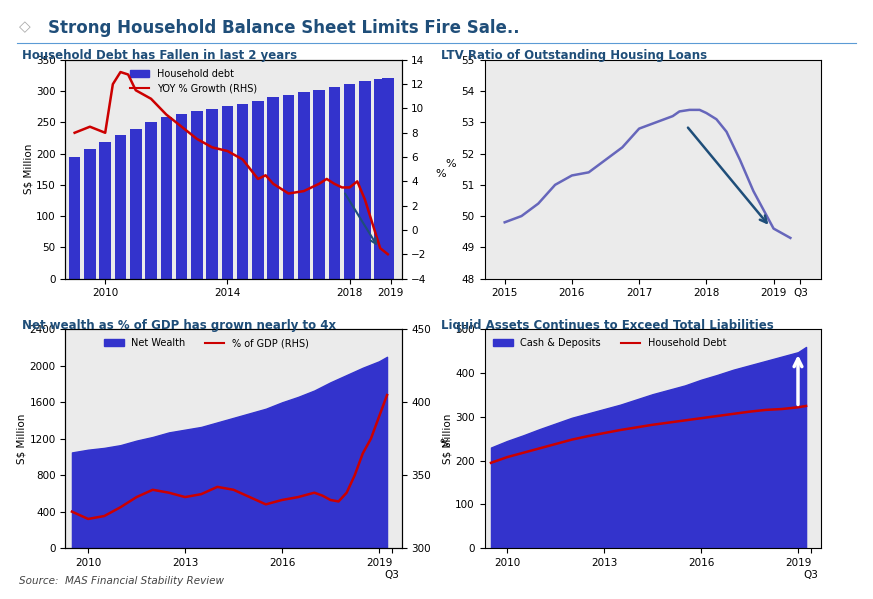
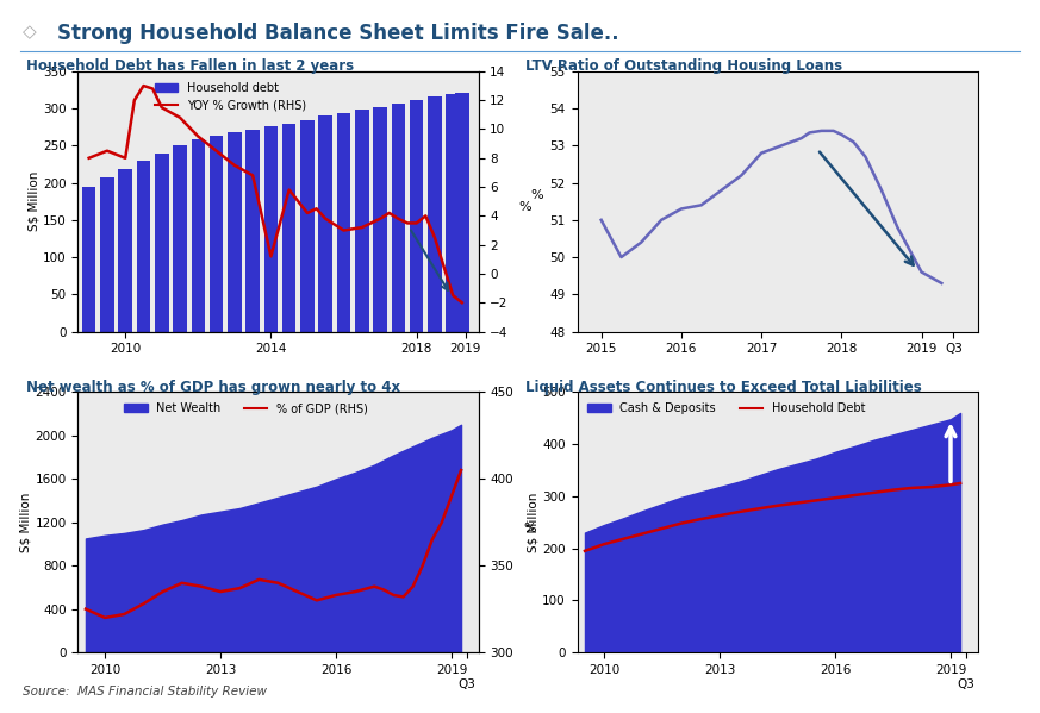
YOY % Growth (RHS)/2014: 6.5 -> 1.2
2015: 49.80 -> 51.00
